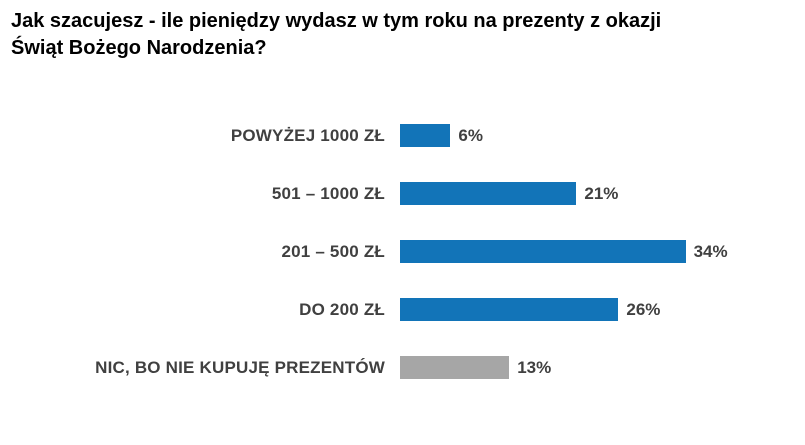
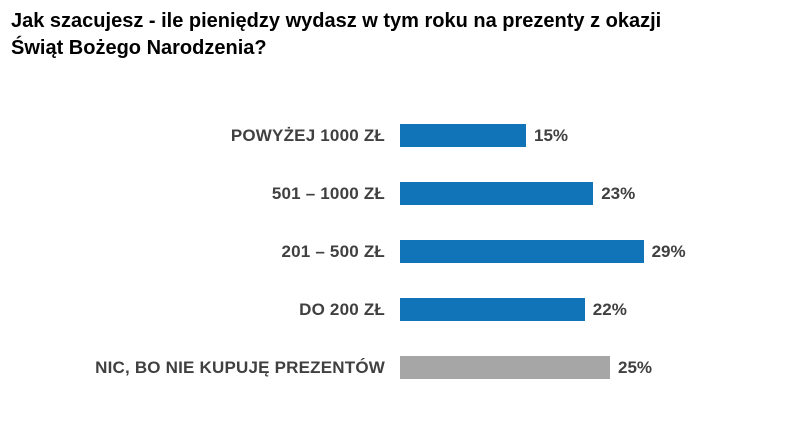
POWYŻEJ 1000 ZŁ: 6% -> 15%
501 – 1000 ZŁ: 21% -> 23%
201 – 500 ZŁ: 34% -> 29%
DO 200 ZŁ: 26% -> 22%
NIC, BO NIE KUPUJĘ PREZENTÓW: 13% -> 25%
